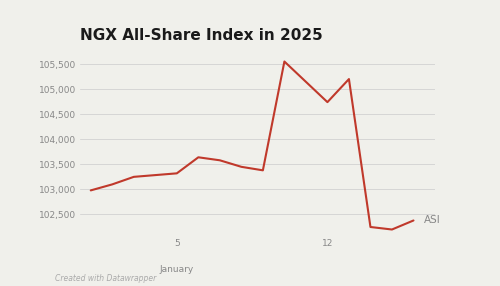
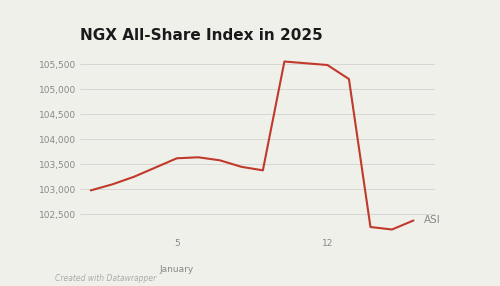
5: 103,320 -> 103,620
12: 104,740 -> 105,480
